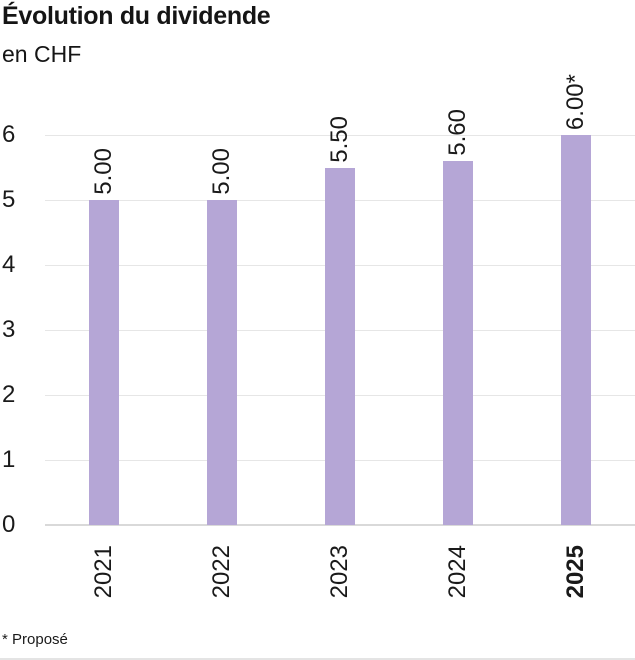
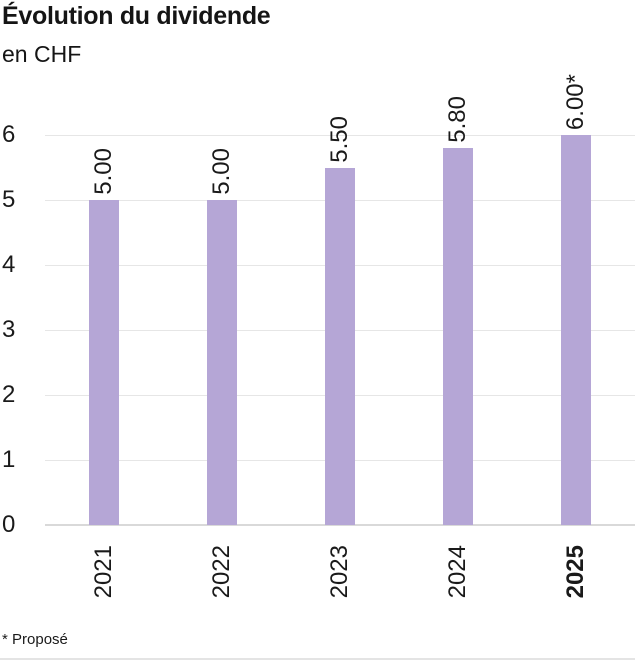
2024: 5.60 -> 5.80
